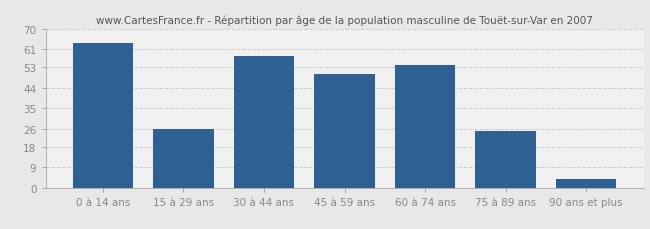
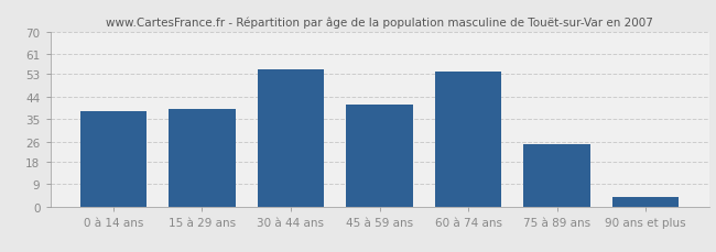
0 à 14 ans: 64 -> 38
15 à 29 ans: 26 -> 39
30 à 44 ans: 58 -> 55
45 à 59 ans: 50 -> 41
